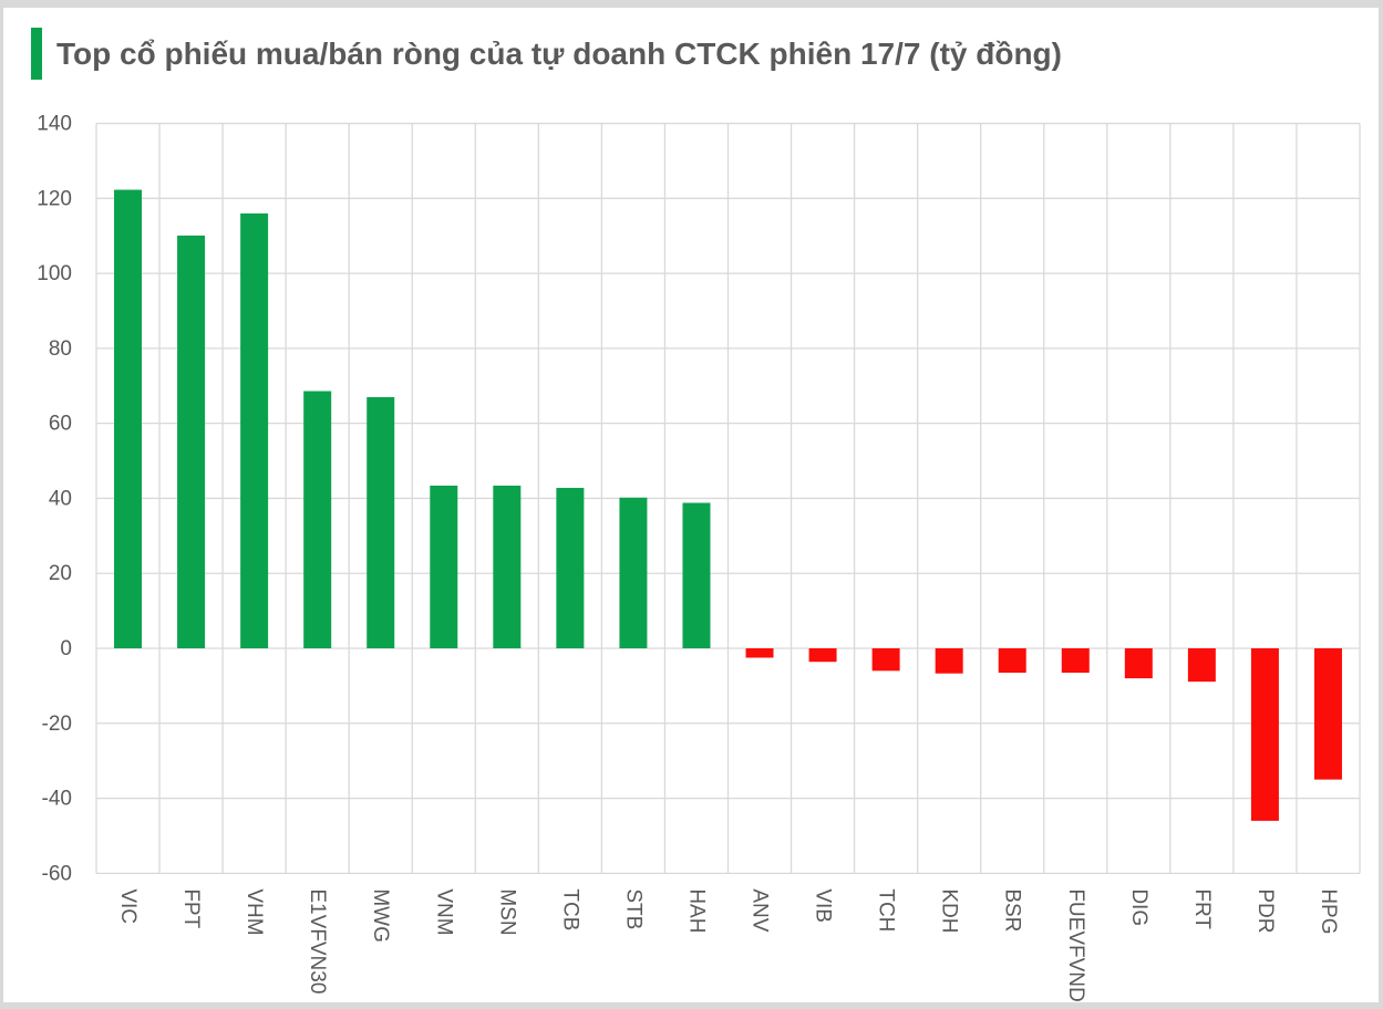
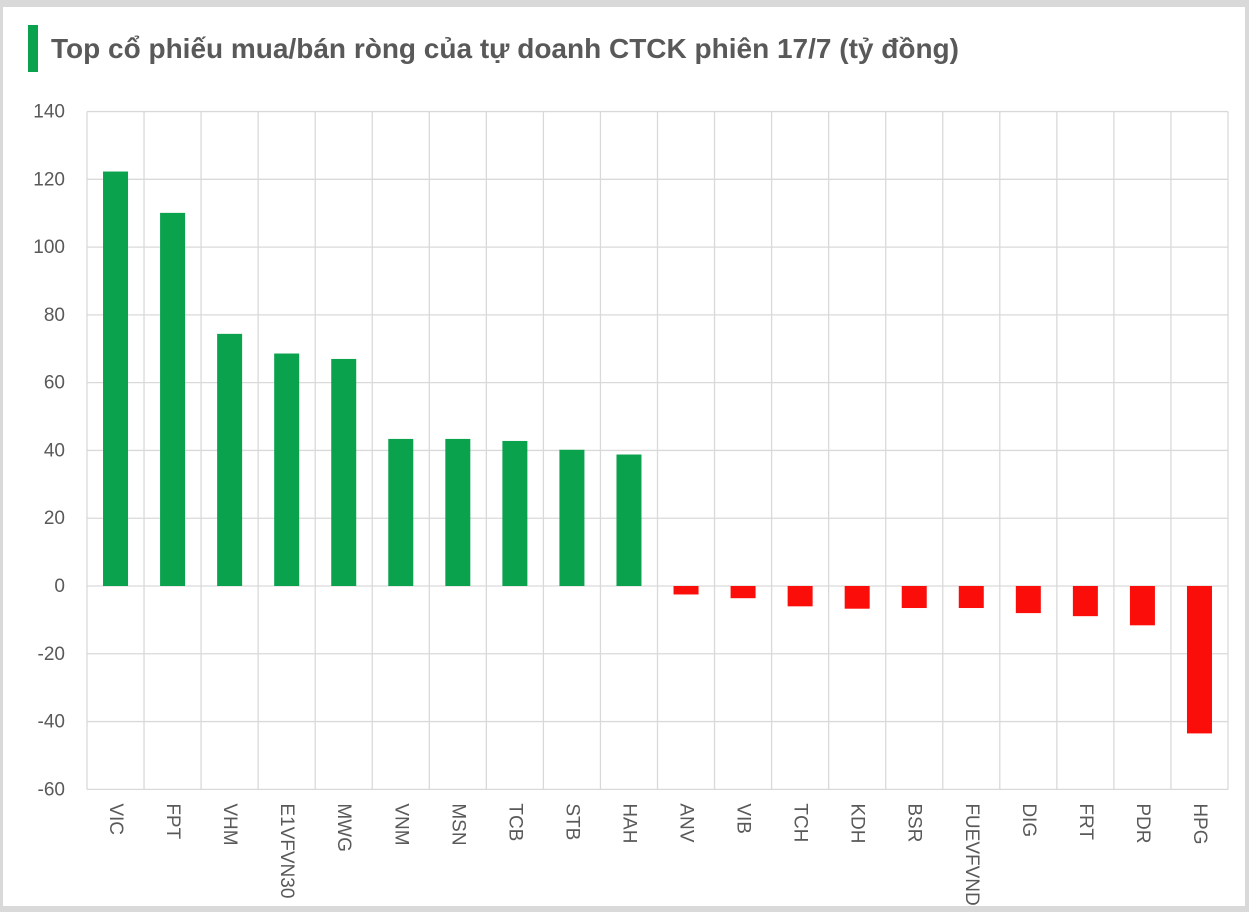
VHM: 116 -> 74
PDR: -46 -> -12
HPG: -35 -> -44
